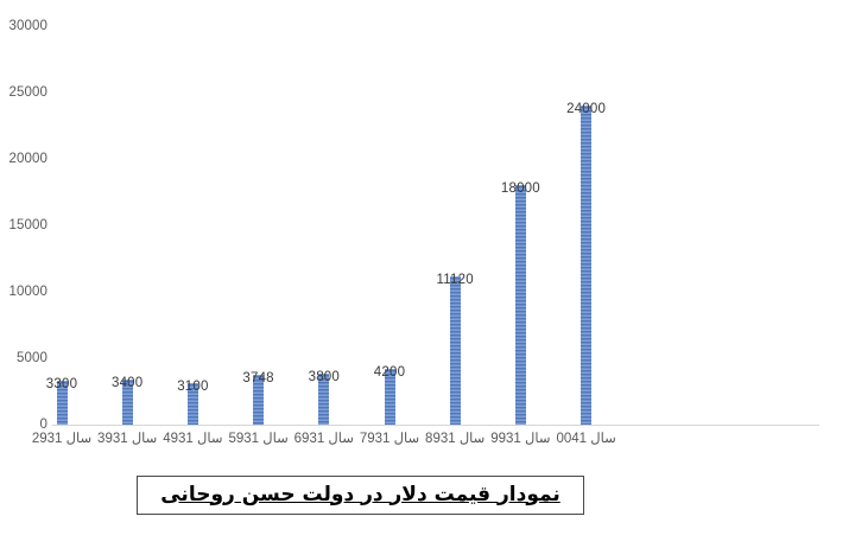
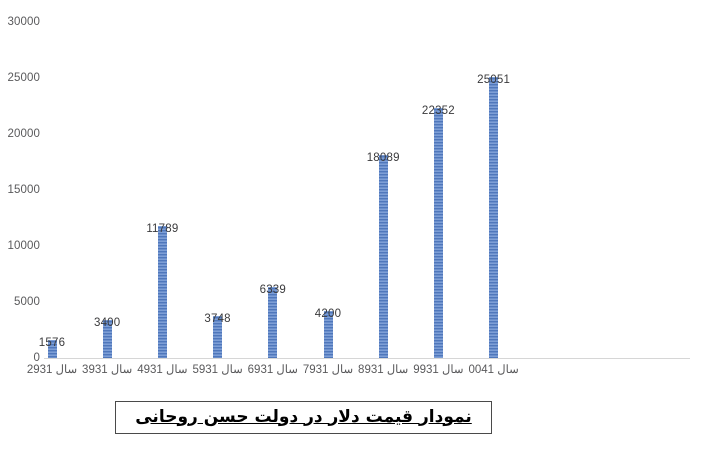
سال 1392: 3300 -> 1576
سال 1394: 3100 -> 11789
سال 1396: 3800 -> 6339
سال 1398: 11120 -> 18089
سال 1399: 18000 -> 22352
سال 1400: 24000 -> 25051
